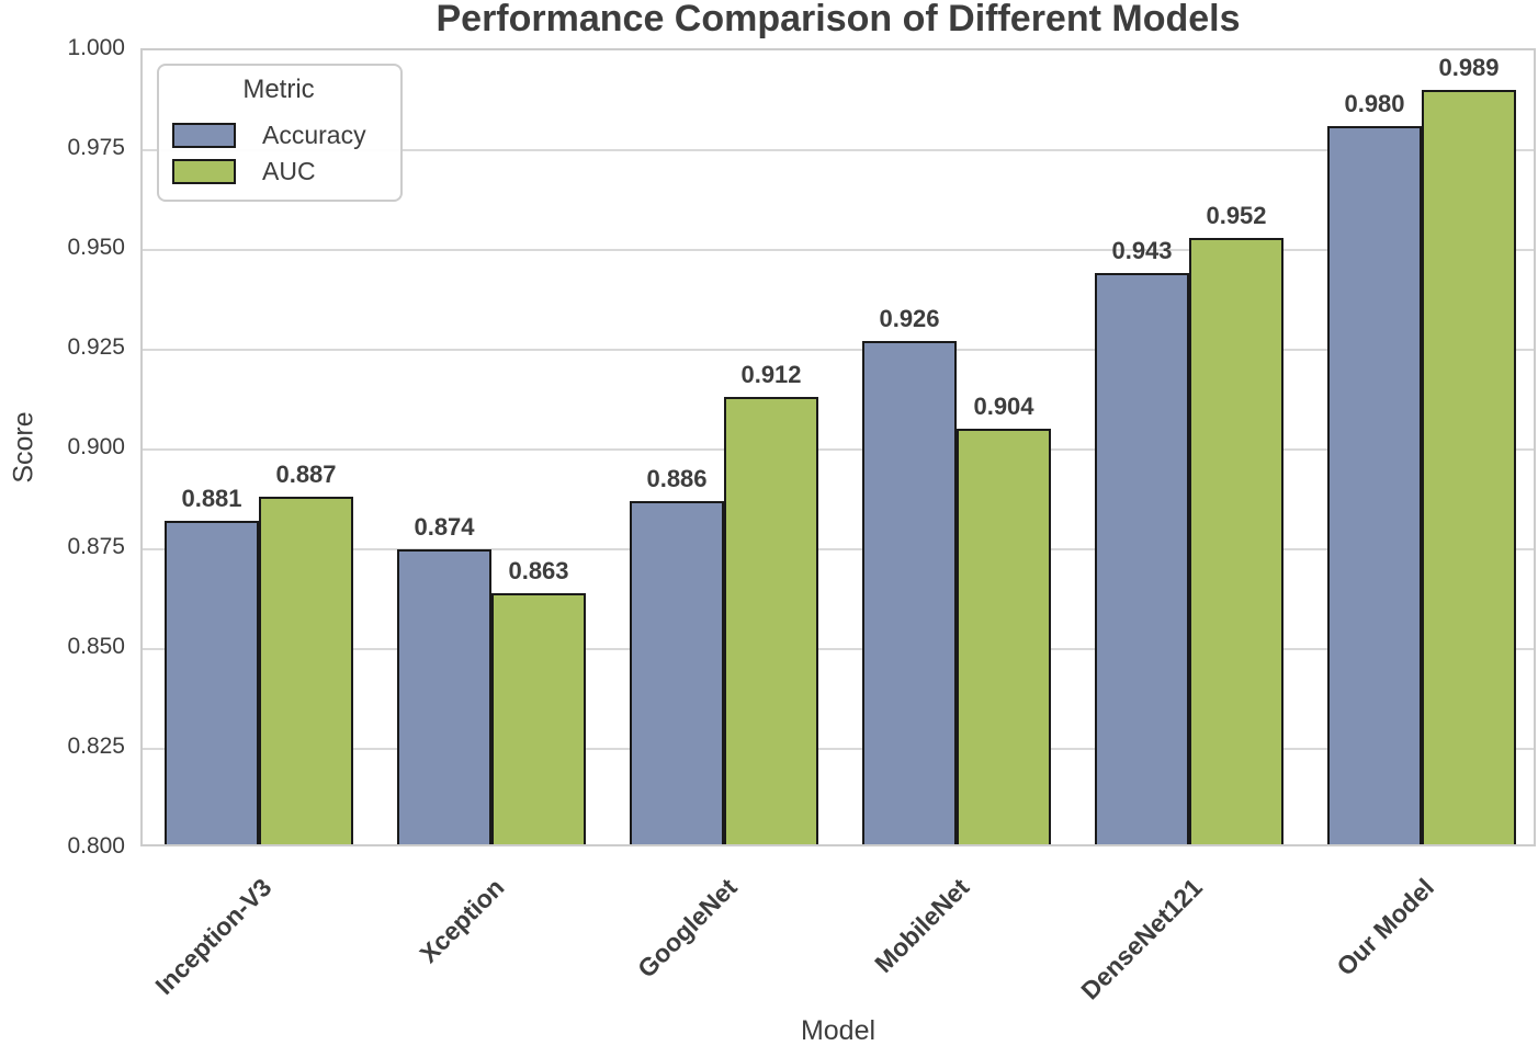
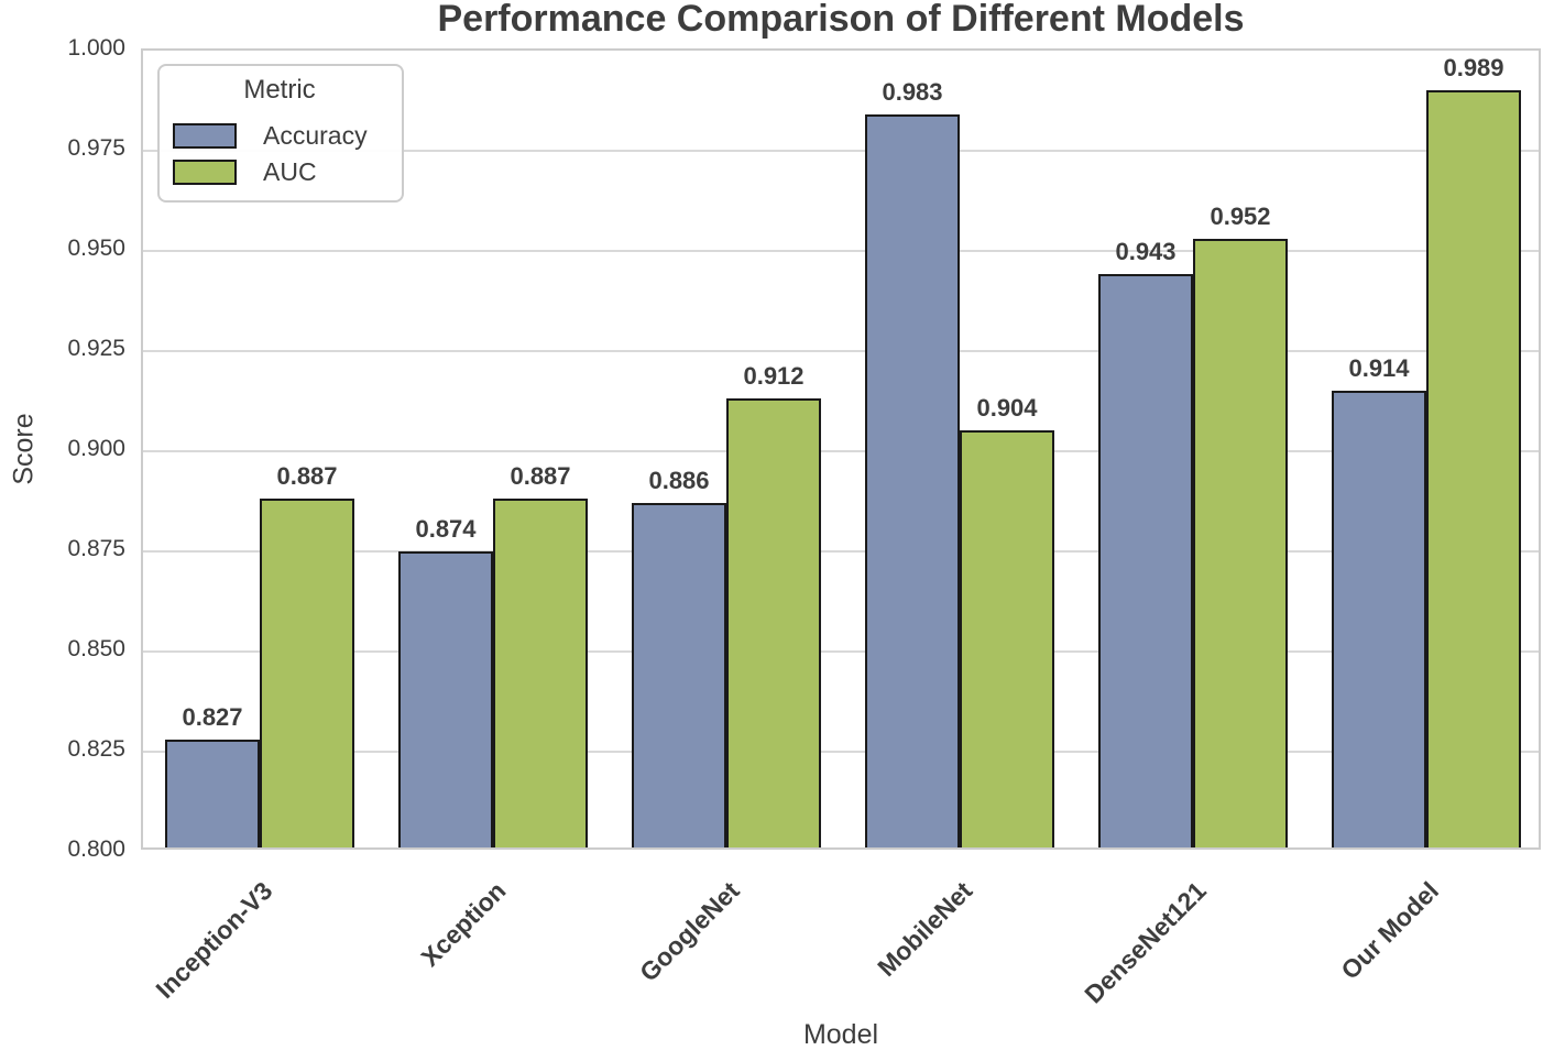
Accuracy/Inception-V3: 0.881 -> 0.827
AUC/Xception: 0.863 -> 0.887
Accuracy/MobileNet: 0.926 -> 0.983
Accuracy/Our Model: 0.980 -> 0.914
